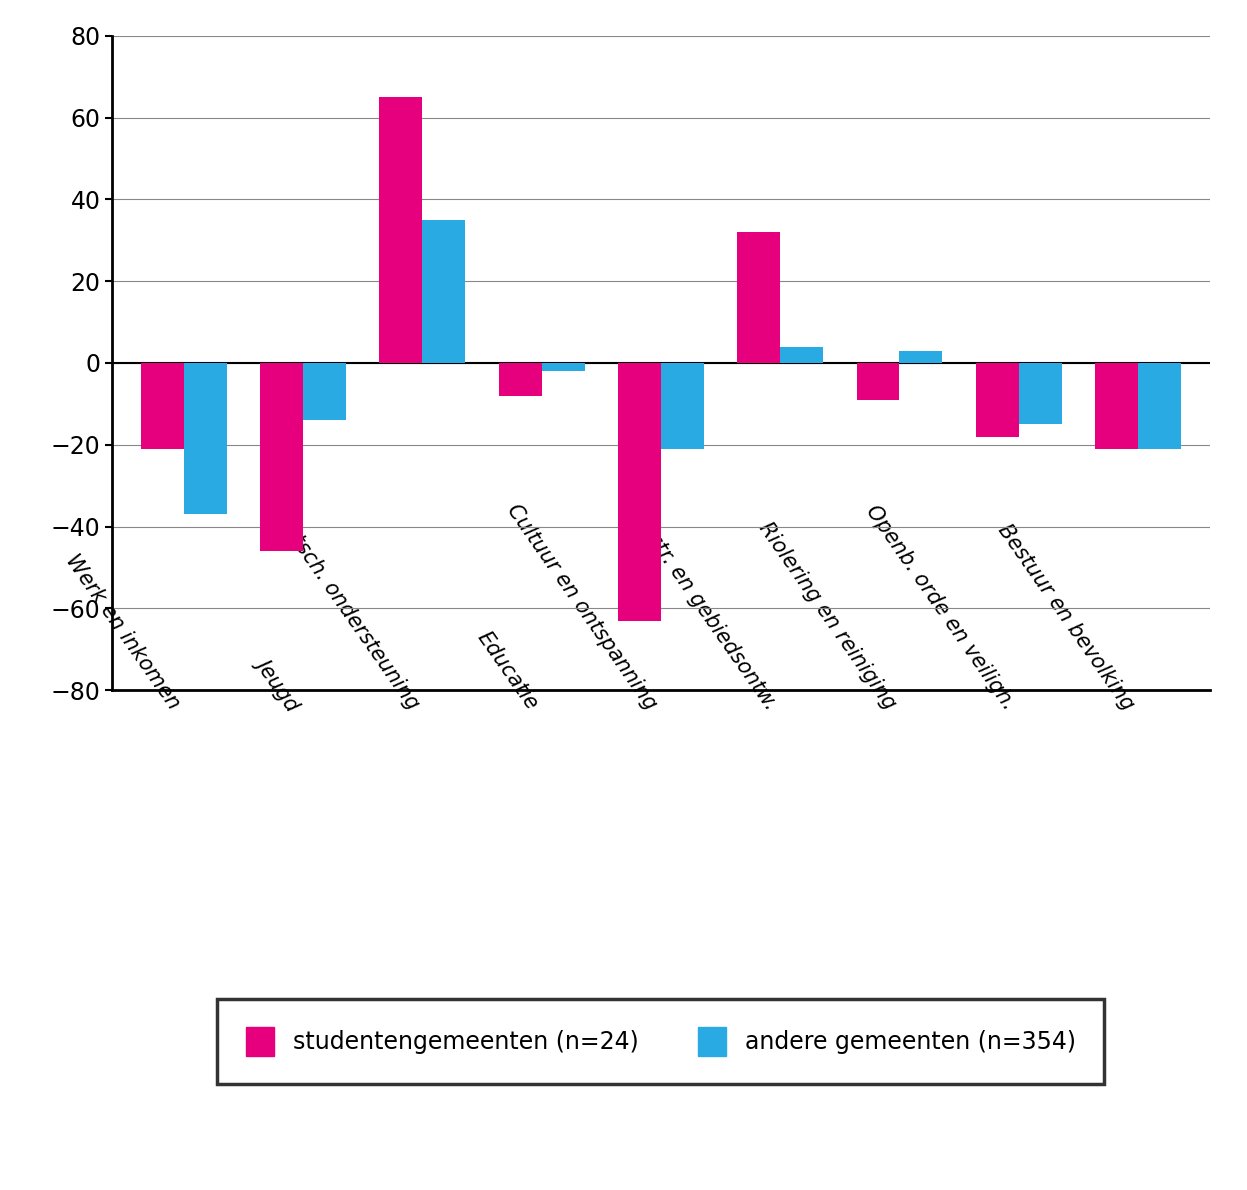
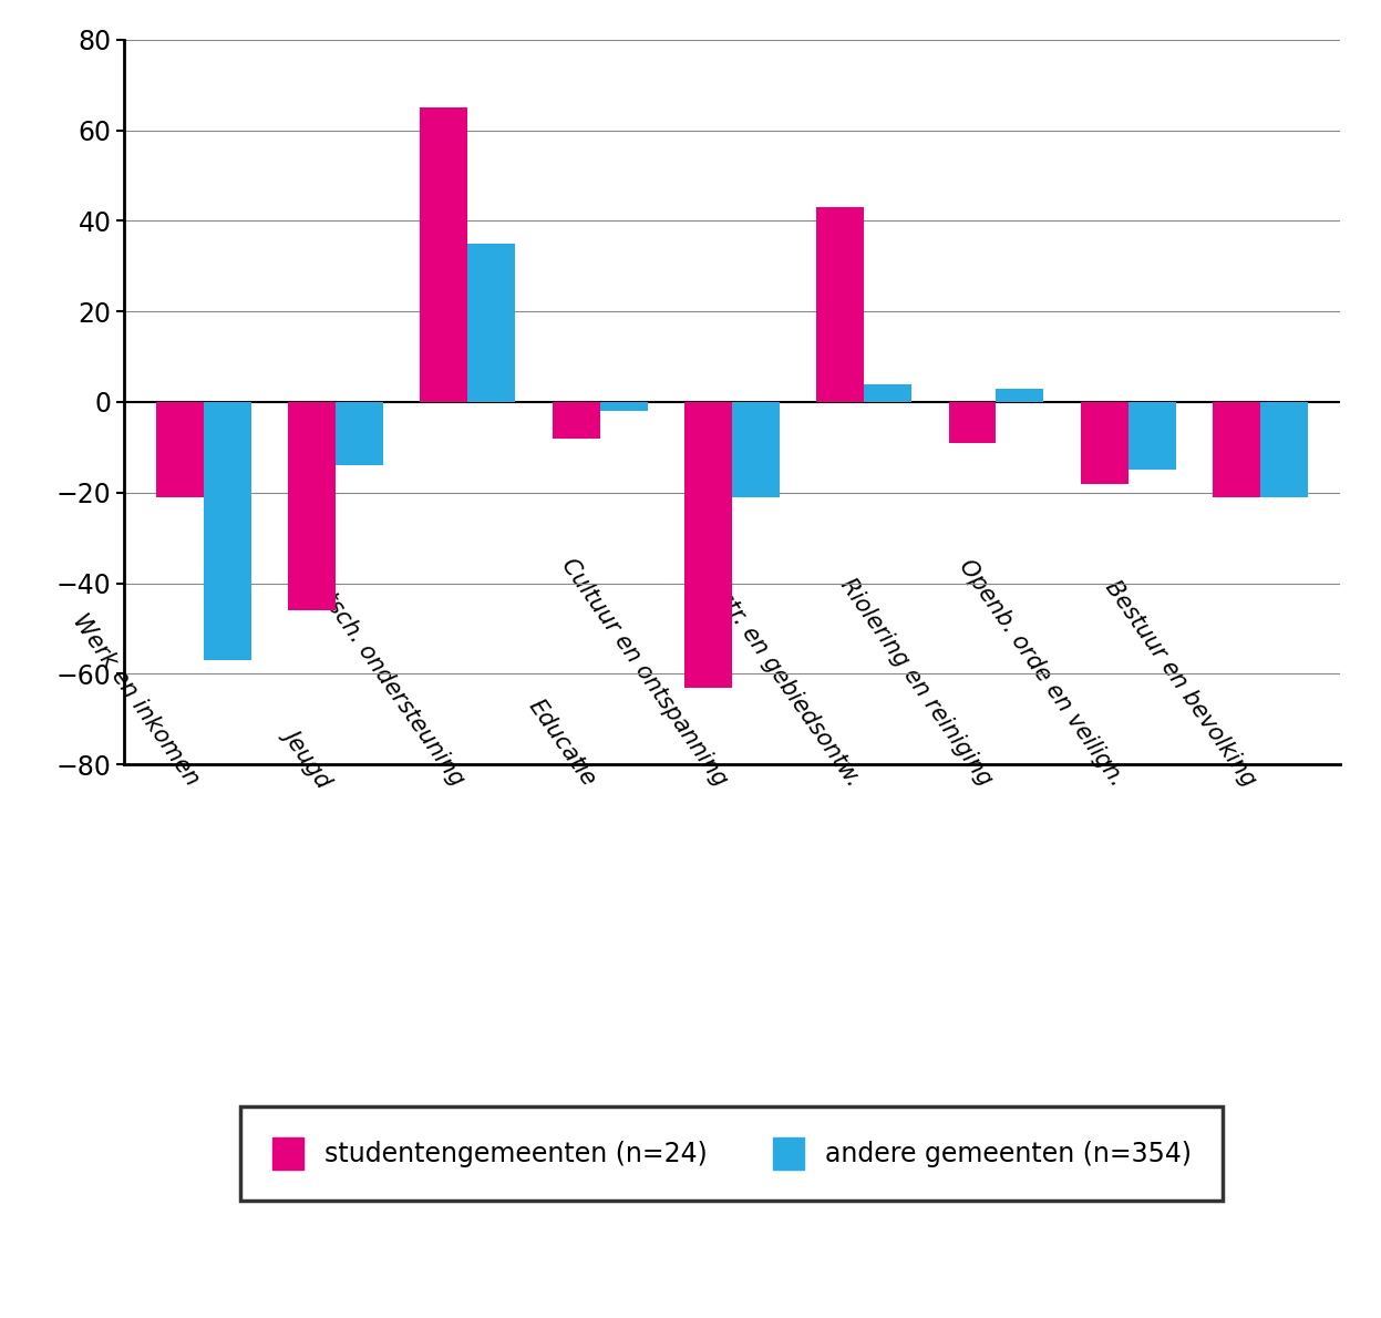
andere gemeenten (n=354)/Werk en inkomen: -37 -> -57
studentengemeenten (n=24)/Infrastr. en gebiedsontw.: 32 -> 43
